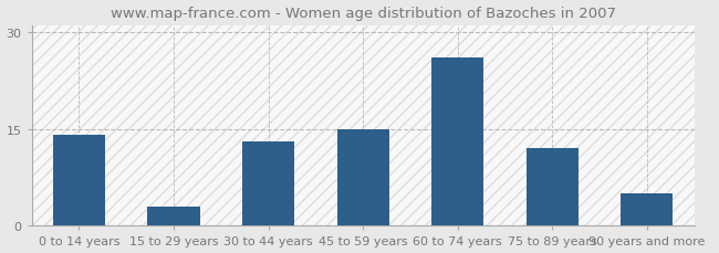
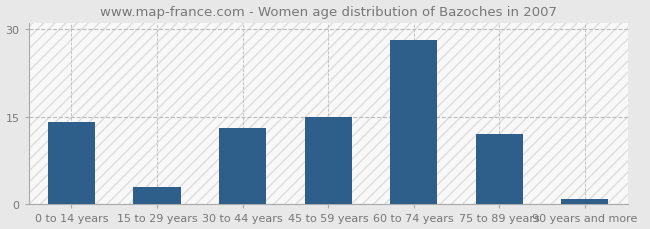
60 to 74 years: 26 -> 28
90 years and more: 5 -> 1
